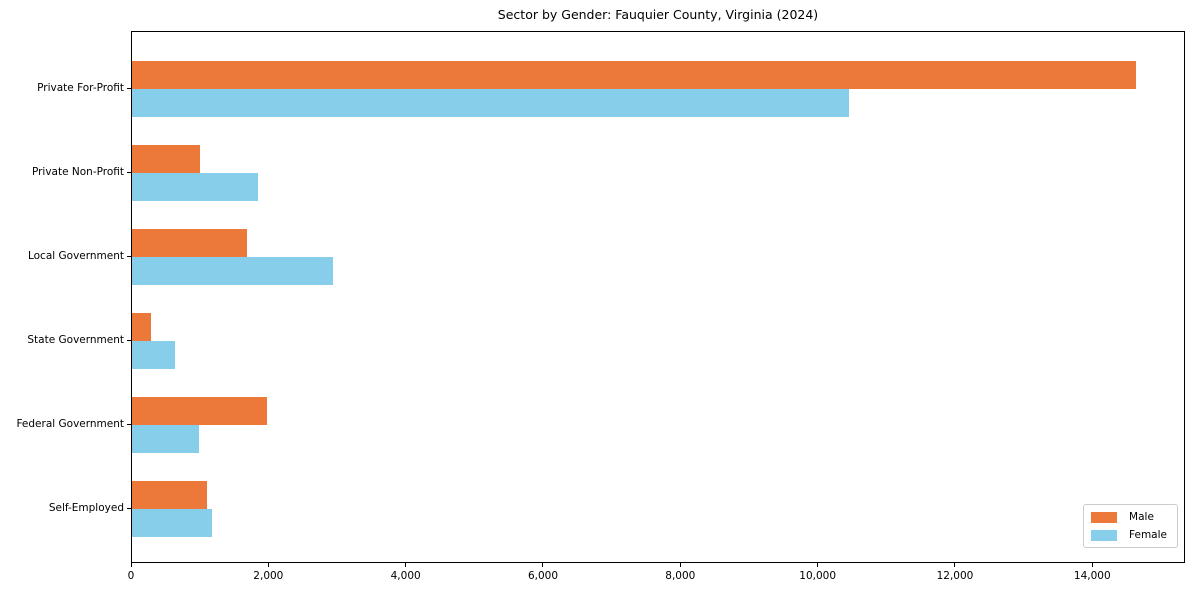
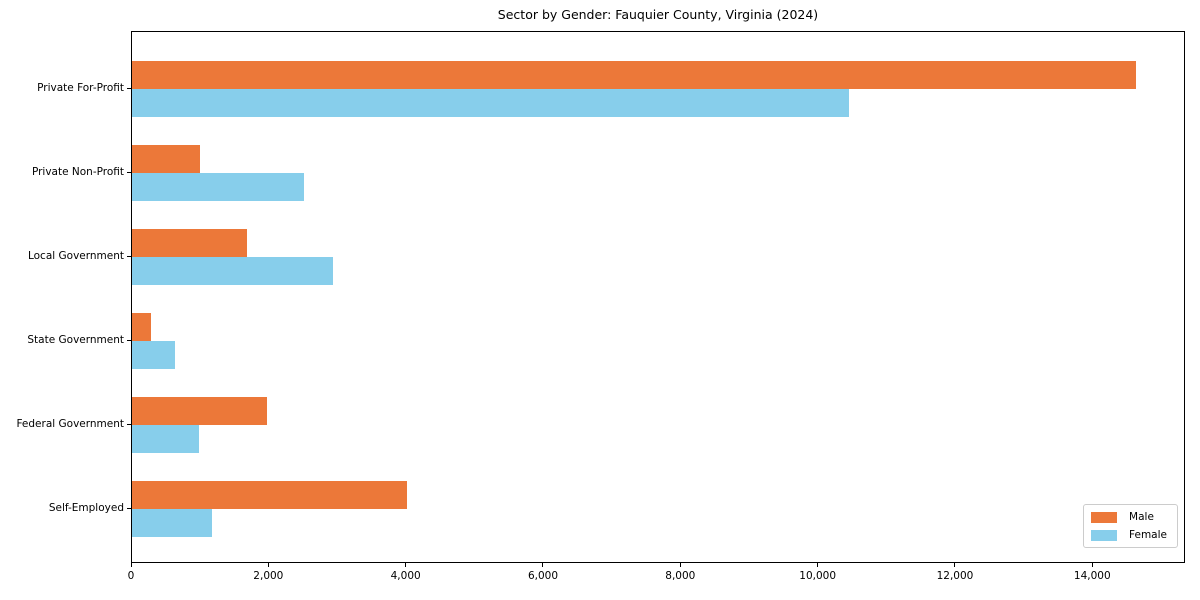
Female/Private Non-Profit: 1800 -> 2500
Male/Self-Employed: 1100 -> 4000
